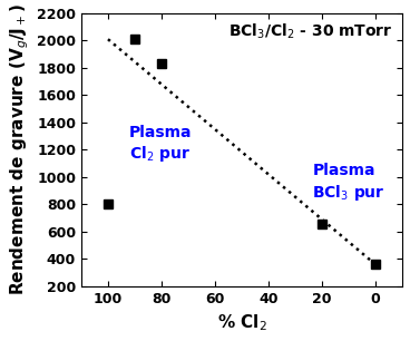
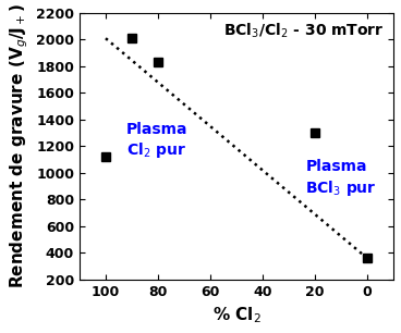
100: 800 -> 1120
20: 660 -> 1300
